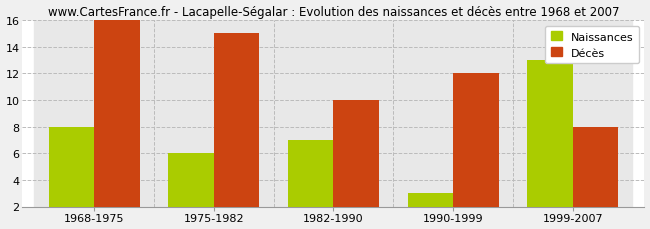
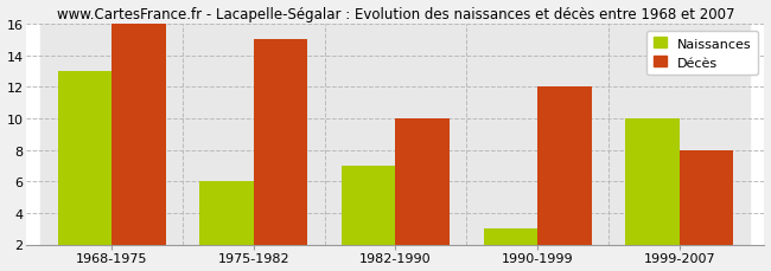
Naissances/1968-1975: 8 -> 13
Naissances/1999-2007: 13 -> 10
